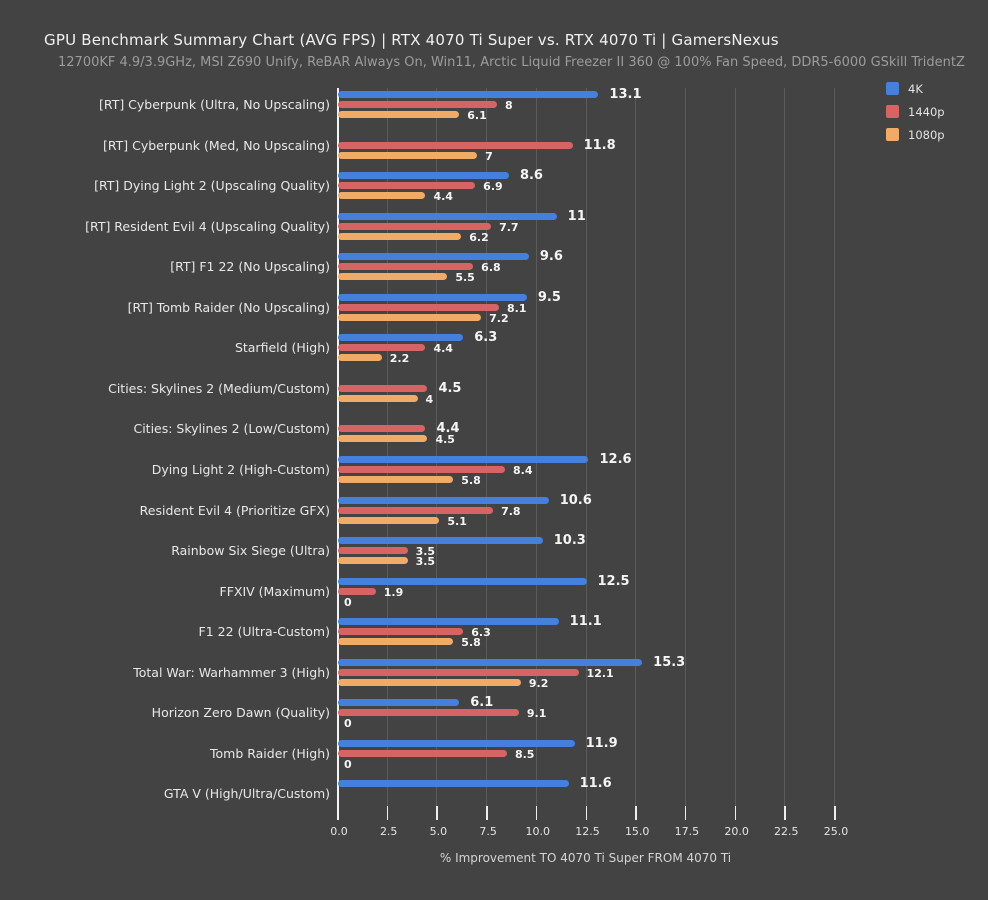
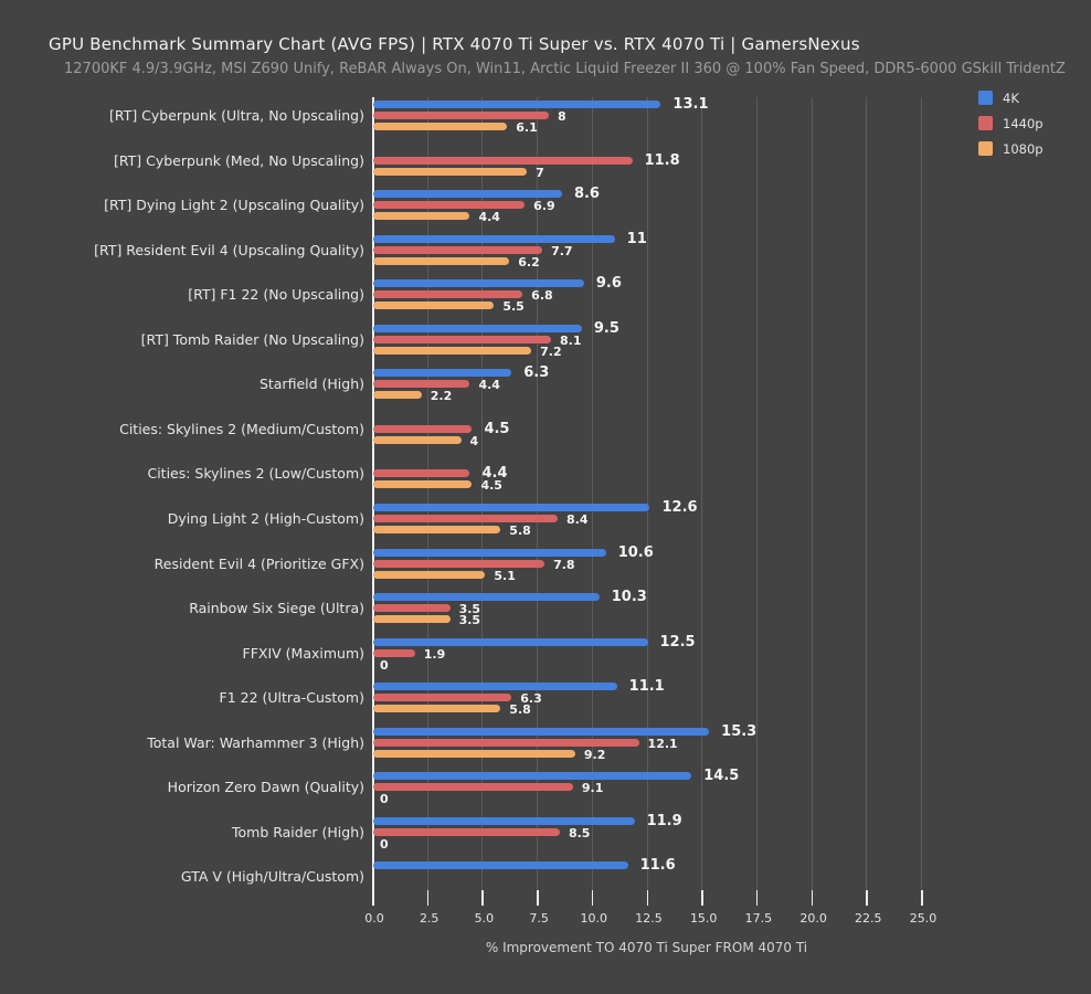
4K/Horizon Zero Dawn (Quality): 6.1 -> 14.5
